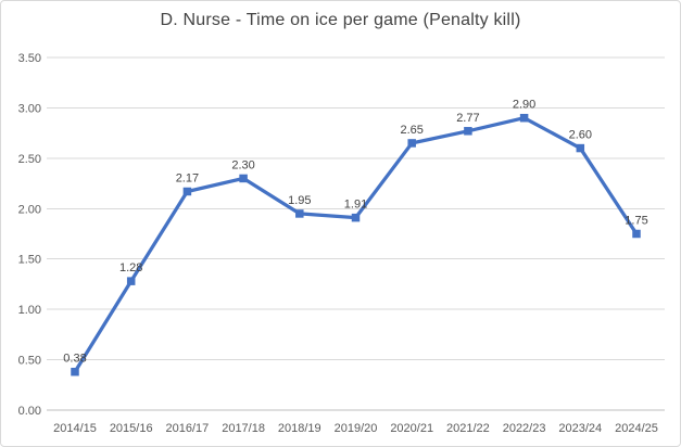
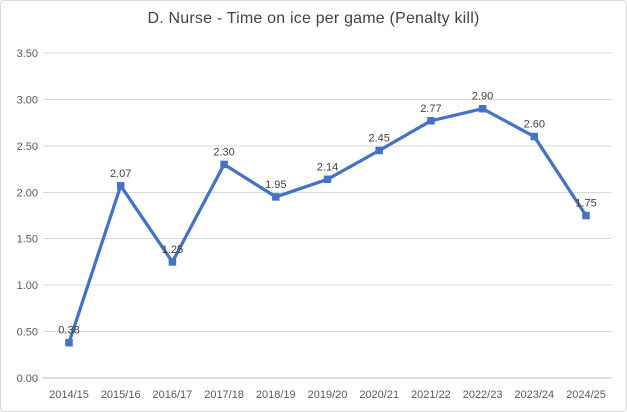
2015/16: 1.28 -> 2.07
2016/17: 2.17 -> 1.25
2019/20: 1.91 -> 2.14
2020/21: 2.65 -> 2.45
